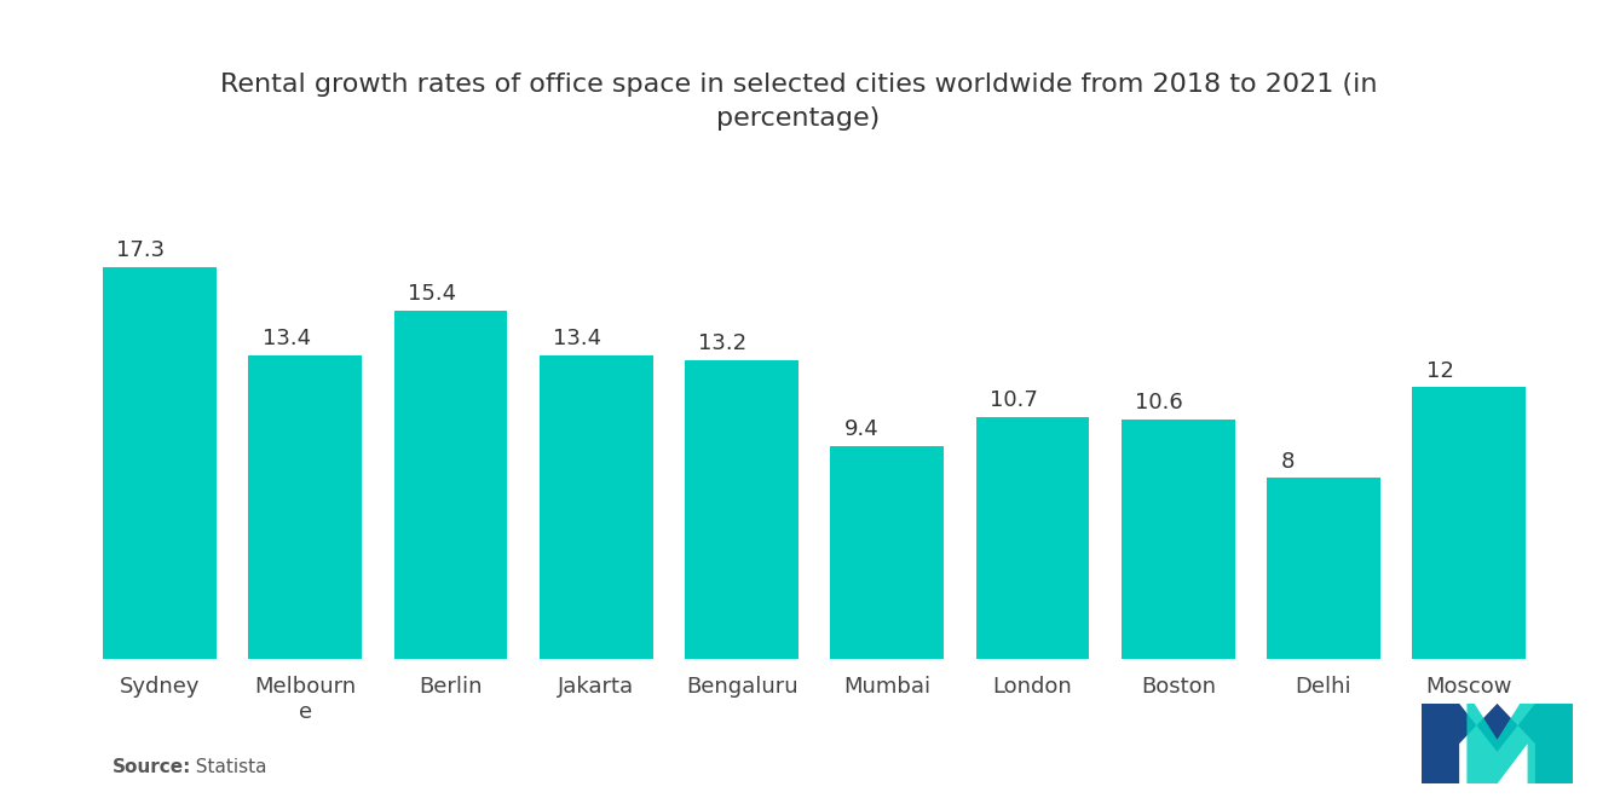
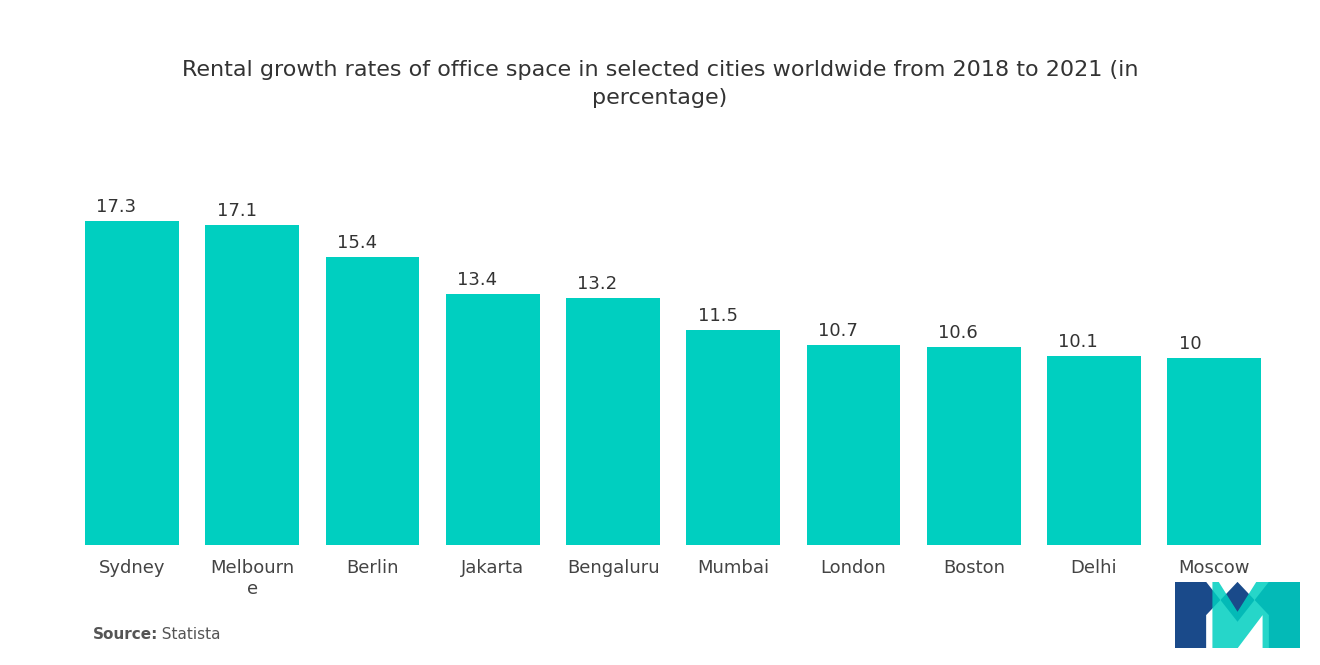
Melbourn e: 13.4 -> 17.1
Mumbai: 9.4 -> 11.5
Delhi: 8 -> 10.1
Moscow: 12 -> 10
